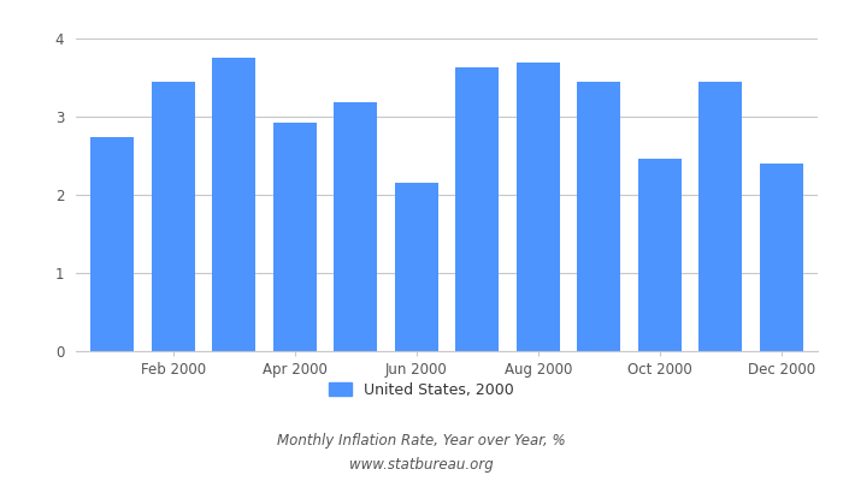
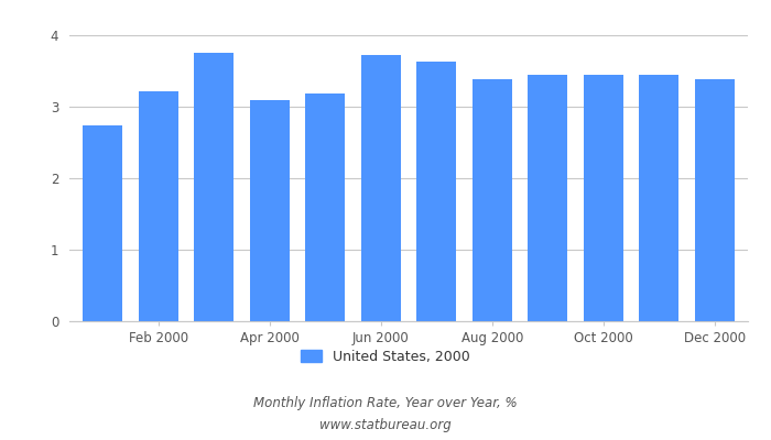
Feb 2000: 3.44 -> 3.22
Apr 2000: 2.92 -> 3.10
Jun 2000: 2.16 -> 3.73
Aug 2000: 3.70 -> 3.38
Oct 2000: 2.46 -> 3.45
Dec 2000: 2.40 -> 3.39
